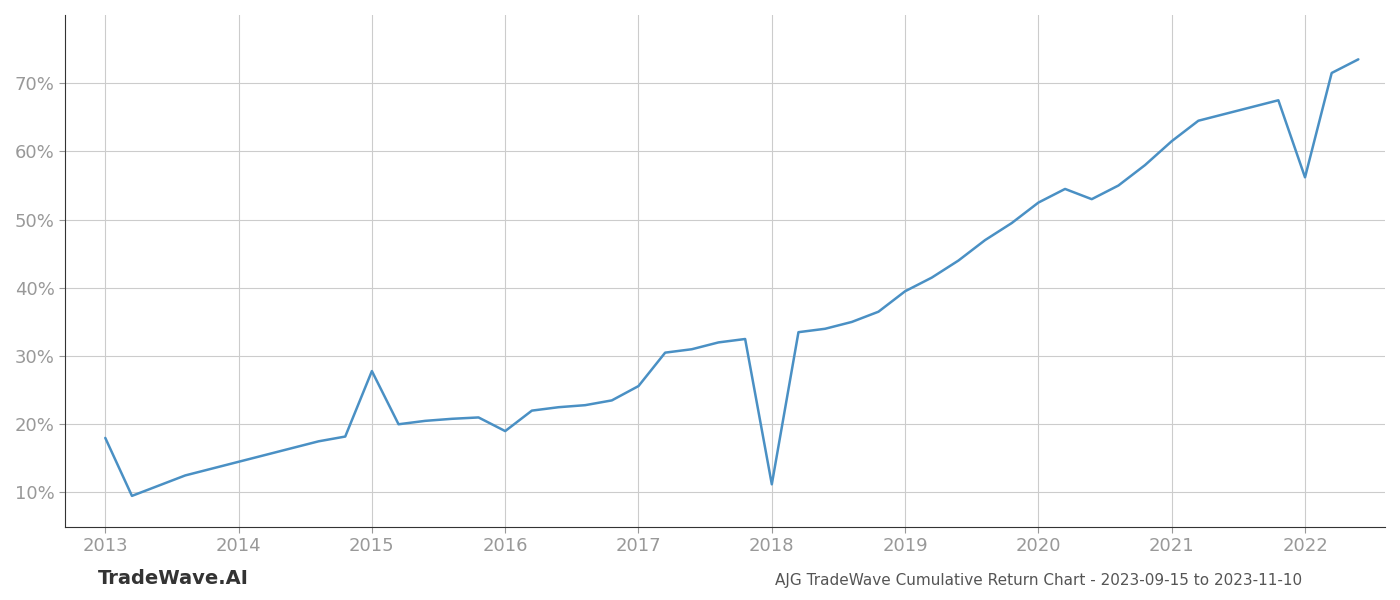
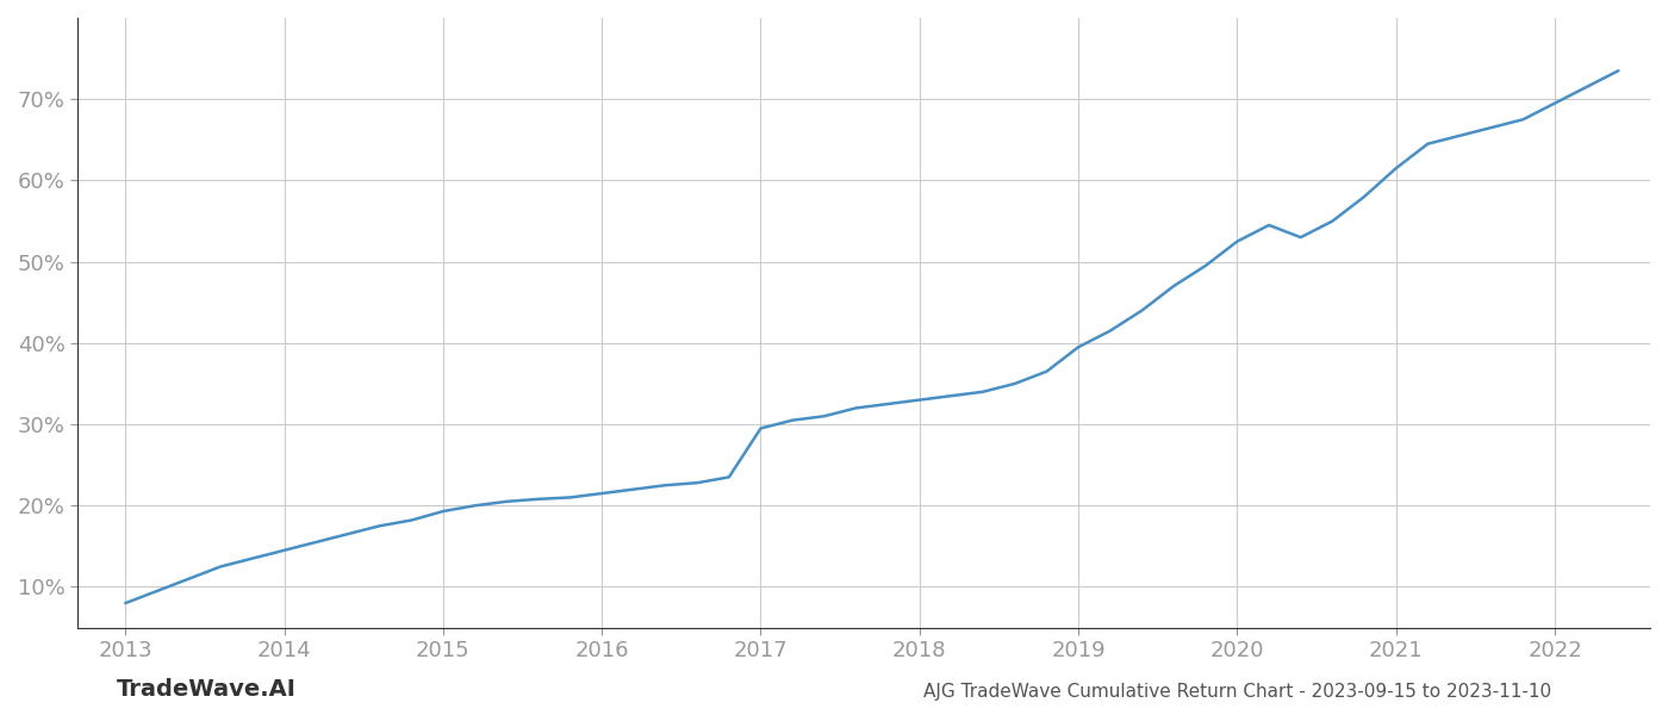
2013: 18.0% -> 8.0%
2015: 27.8% -> 19.3%
2016: 19.0% -> 21.5%
2017: 25.6% -> 29.5%
2018: 11.2% -> 33.0%
2022: 56.2% -> 69.5%
